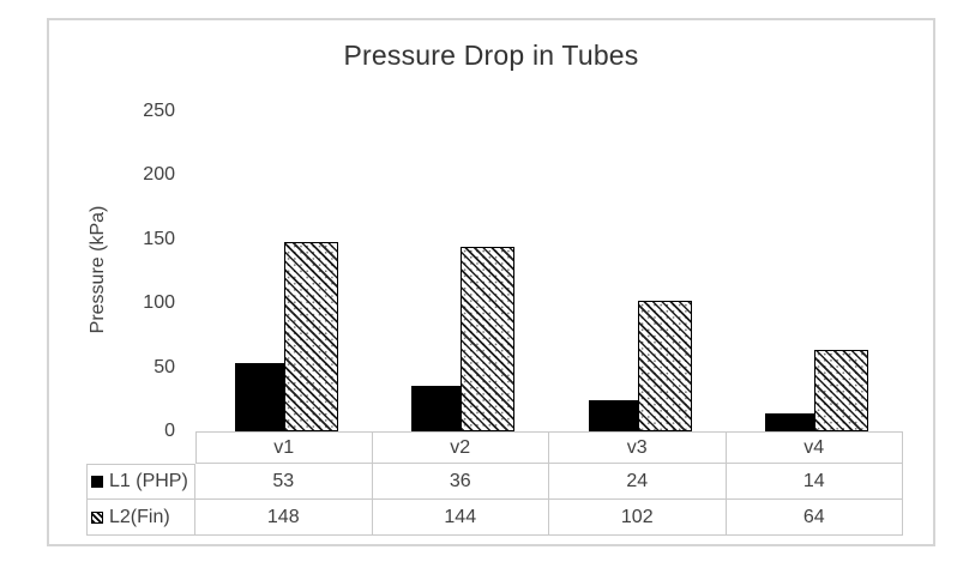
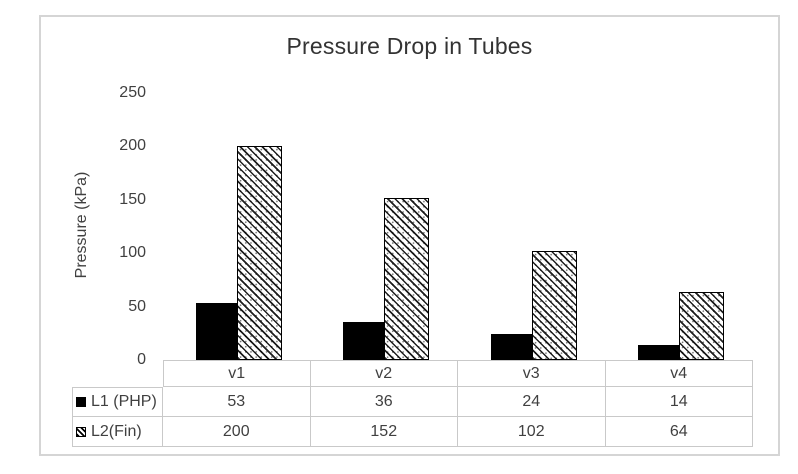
L2(Fin)/v1: 148 -> 200
L2(Fin)/v2: 144 -> 152
